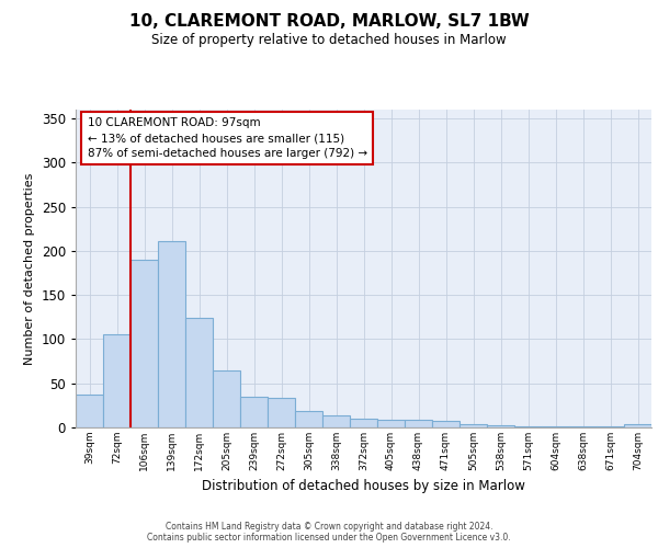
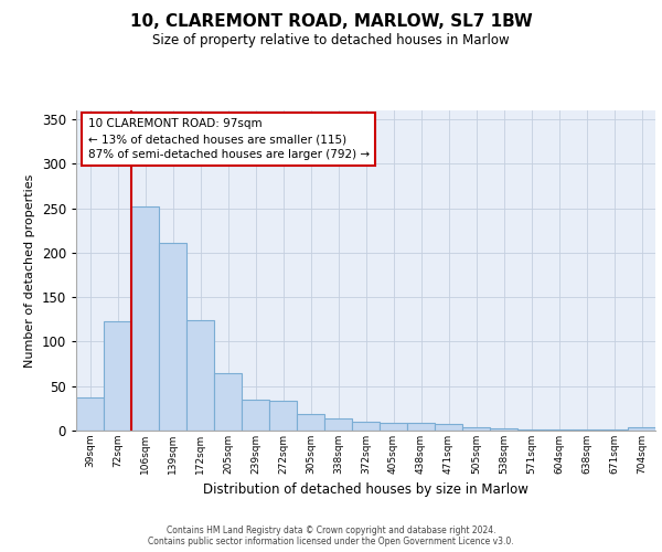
72sqm: 106 -> 123
106sqm: 190 -> 252
